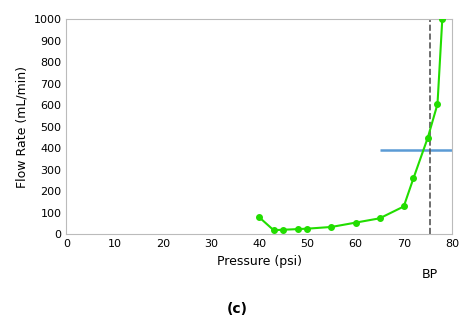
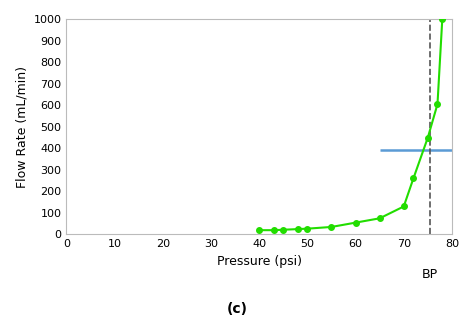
40: 80 -> 20
